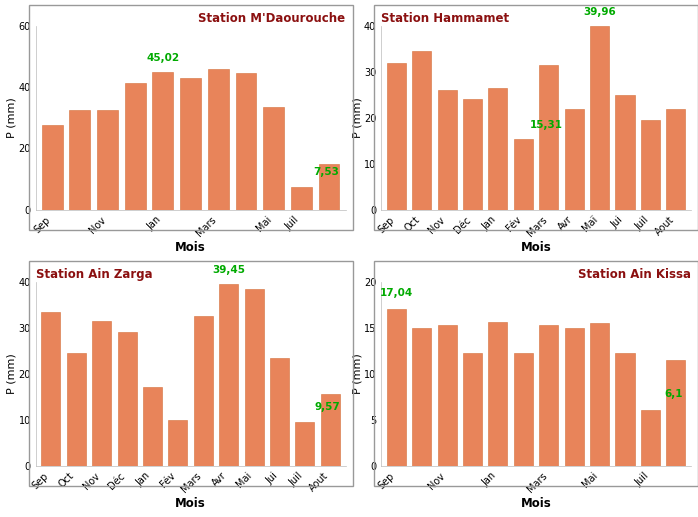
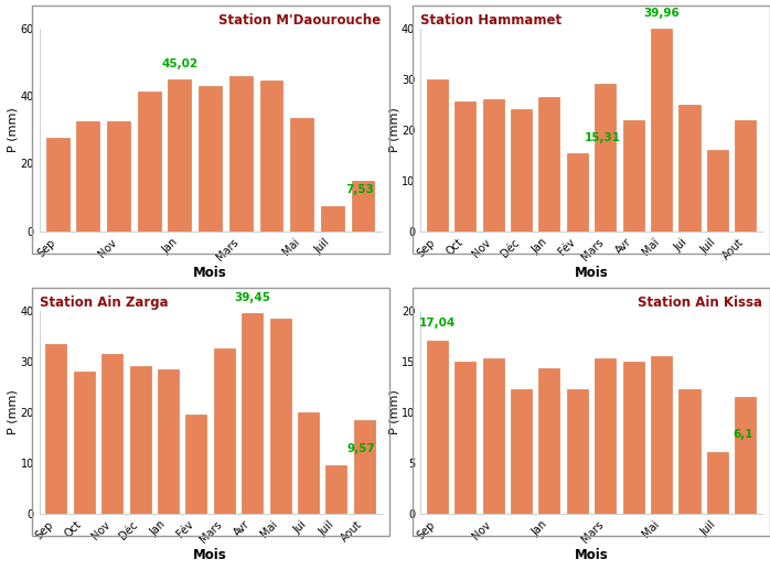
Station Hammamet/Sep: 32.0 -> 30.0
Station Hammamet/Oct: 34.5 -> 25.5
Station Hammamet/Mars: 31.5 -> 29.0
Station Hammamet/Juil: 19.5 -> 16.0
Station Ain Zarga/Oct: 24.5 -> 28.0
Station Ain Zarga/Jan: 17.0 -> 28.5
Station Ain Zarga/Fév: 10.0 -> 19.5
Station Ain Zarga/Jui: 23.5 -> 20.0
Station Ain Zarga/Aout: 15.5 -> 18.5
Station Ain Kissa/Jan: 15.6 -> 14.3
